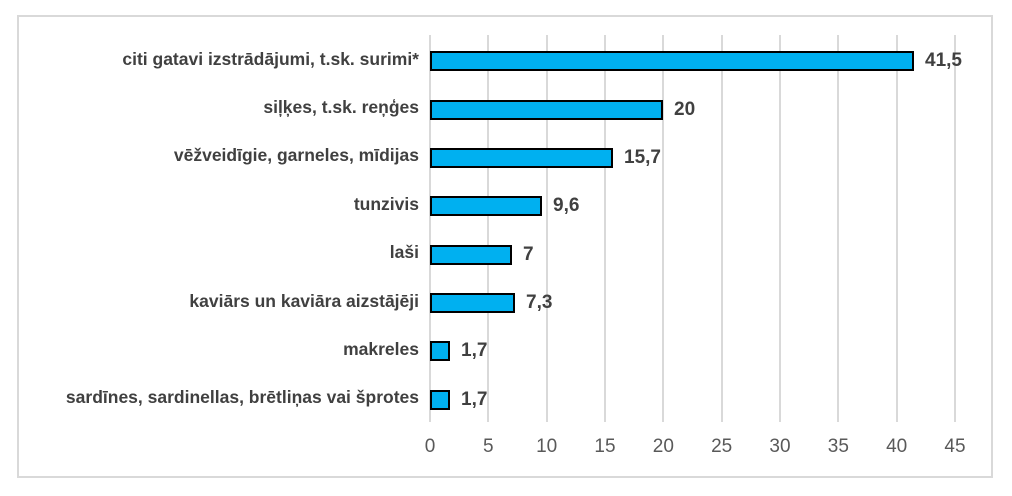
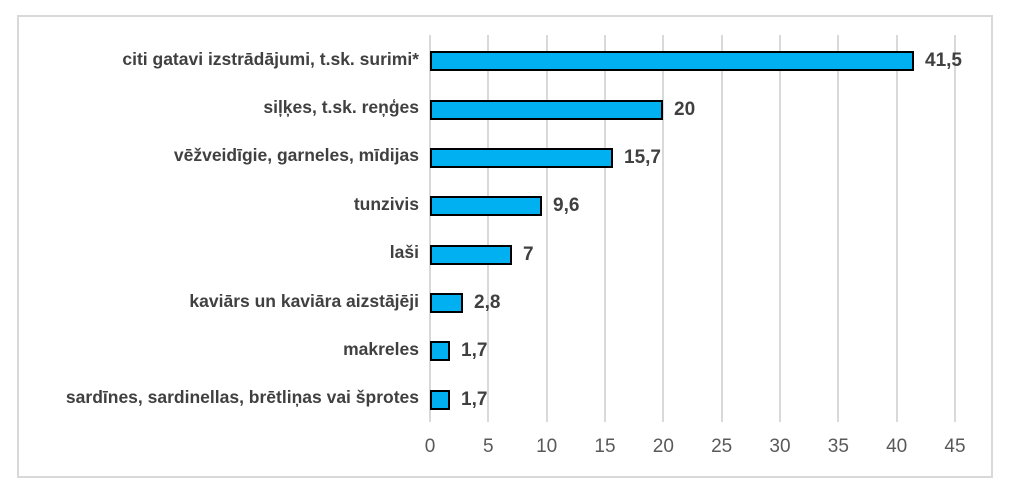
kaviārs un kaviāra aizstājēji: 7,3 -> 2,8
